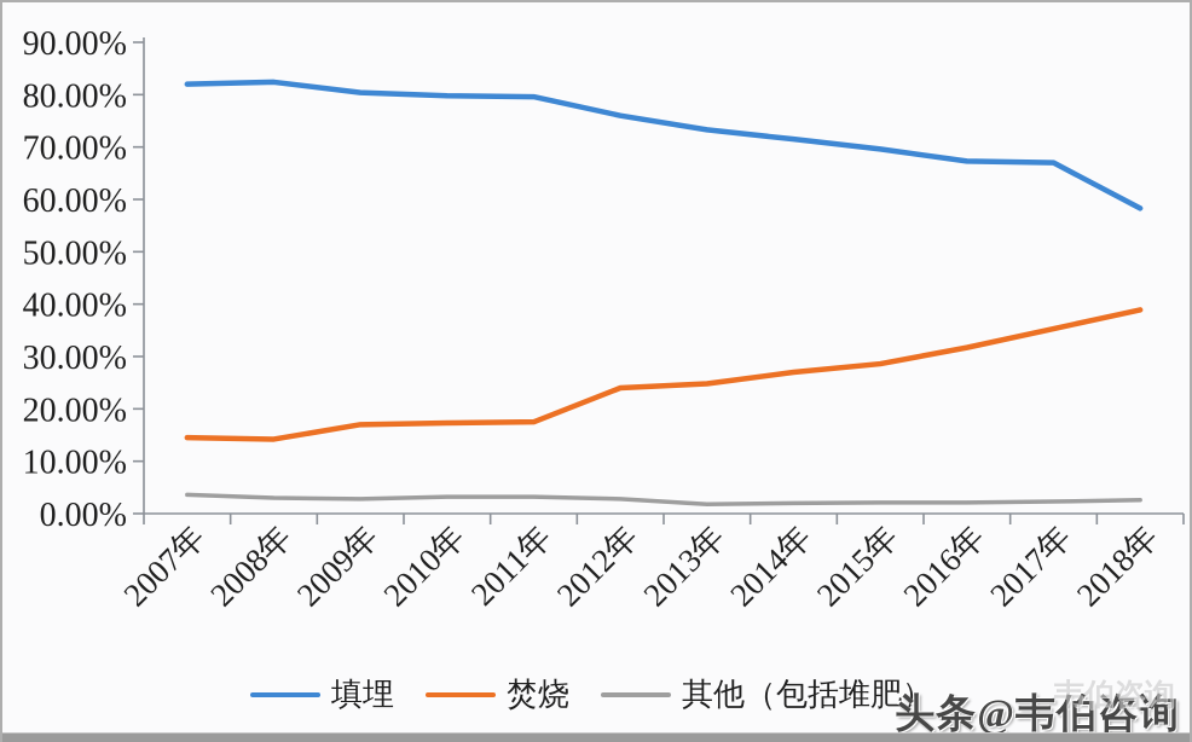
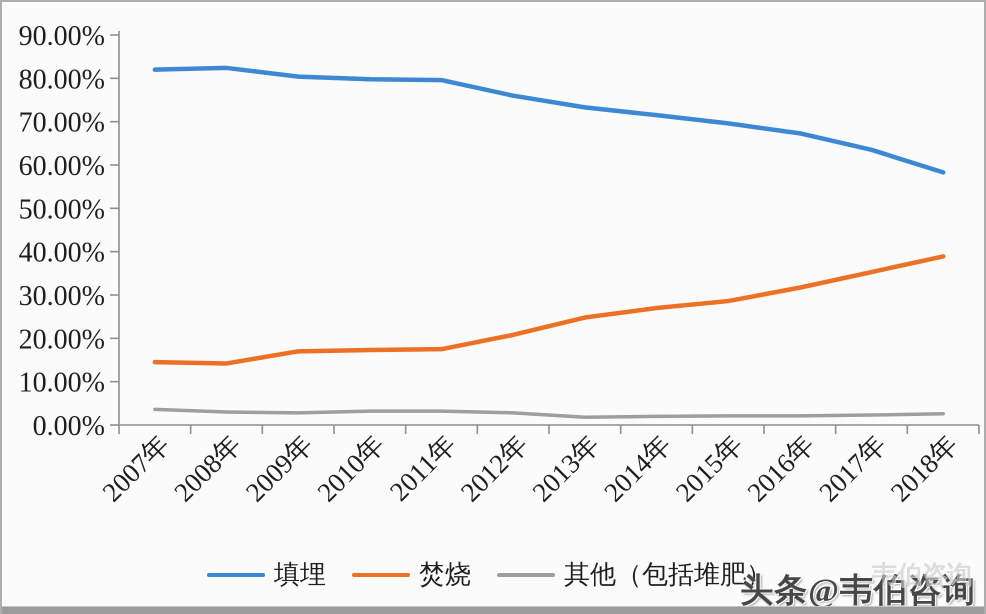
焚烧/2012年: 24% -> 21%
填埋/2017年: 67% -> 64%
